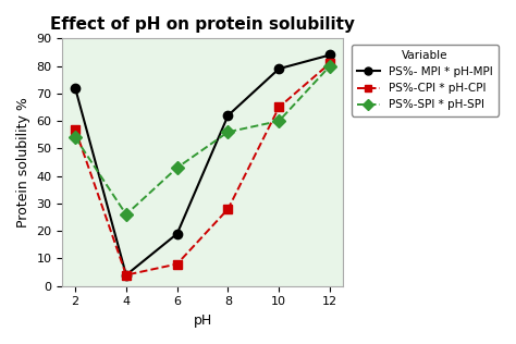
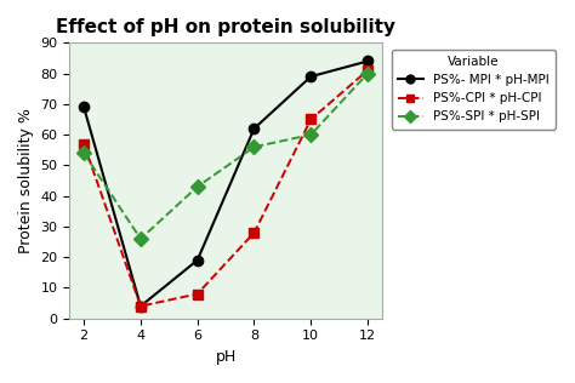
PS%- MPI * pH-MPI/2: 72 -> 69
